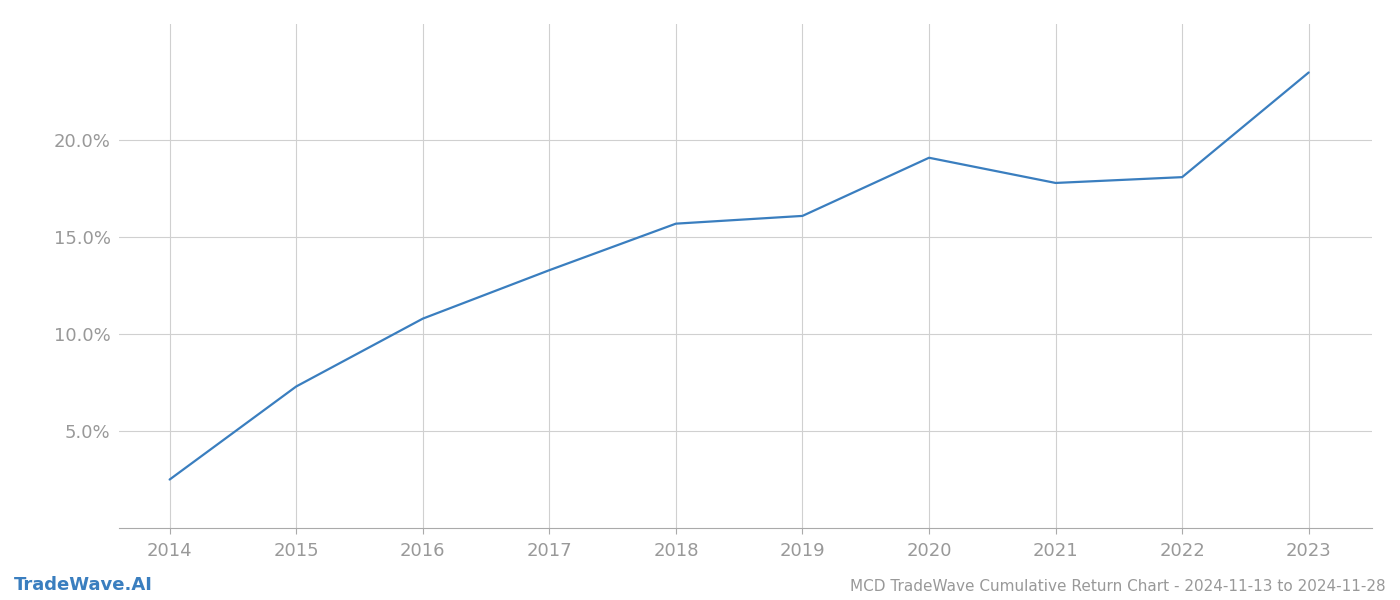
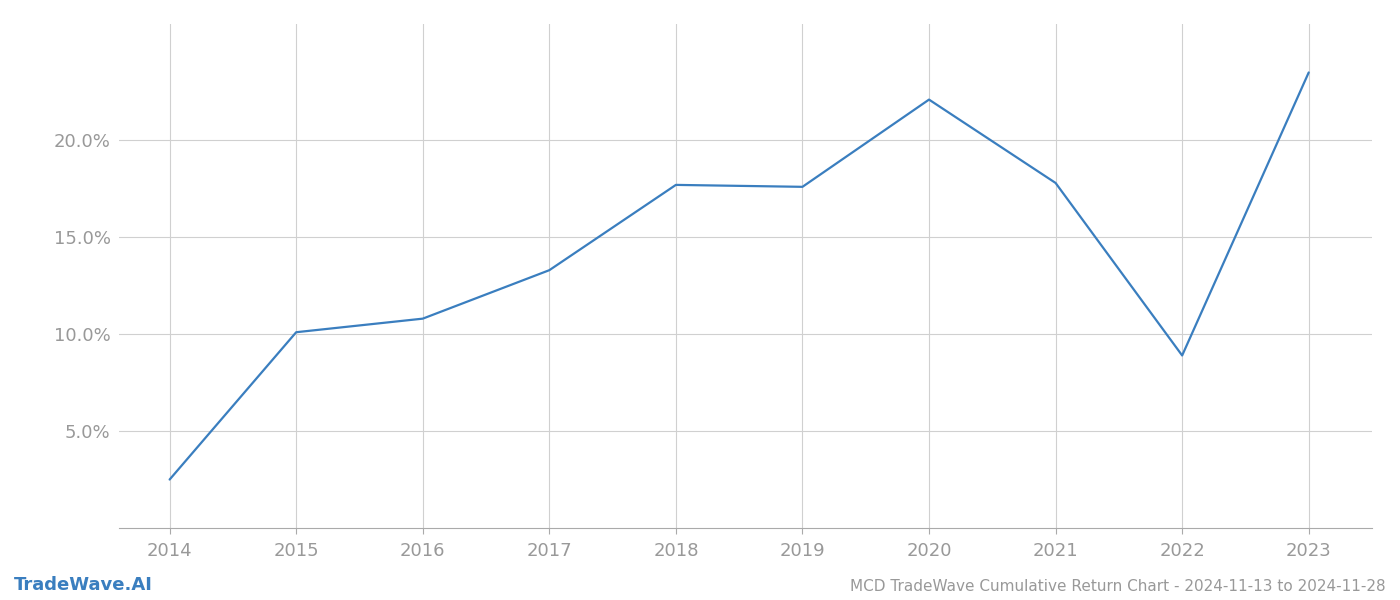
2015: 7.3% -> 10.1%
2018: 15.7% -> 17.7%
2019: 16.1% -> 17.6%
2020: 19.1% -> 22.1%
2022: 18.1% -> 8.9%
